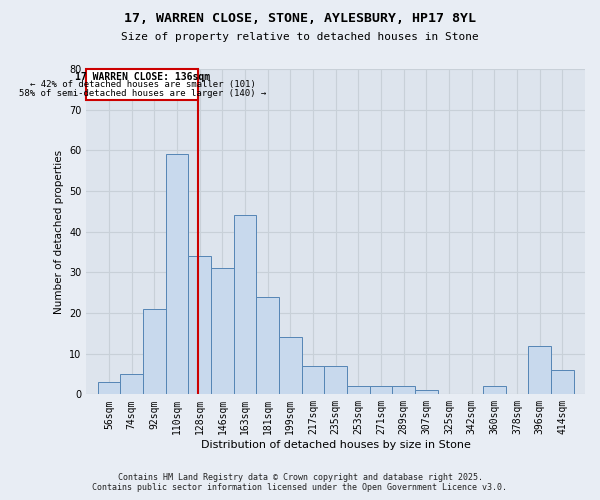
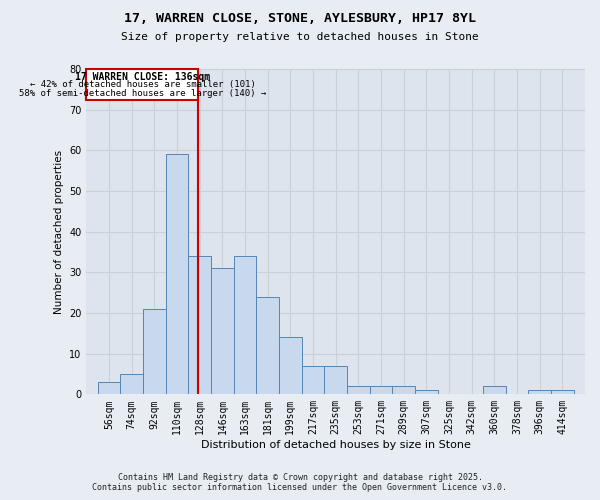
163sqm: 44 -> 34
396sqm: 12 -> 1
414sqm: 6 -> 1
